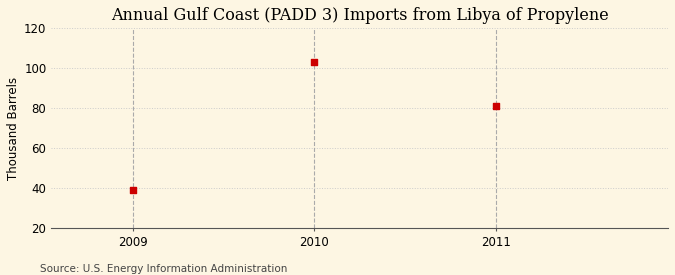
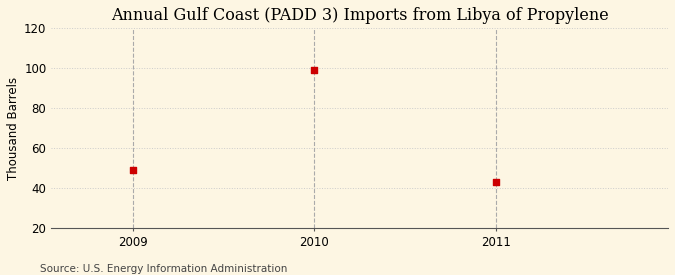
2009: 39 -> 49
2010: 103 -> 99
2011: 81 -> 43
